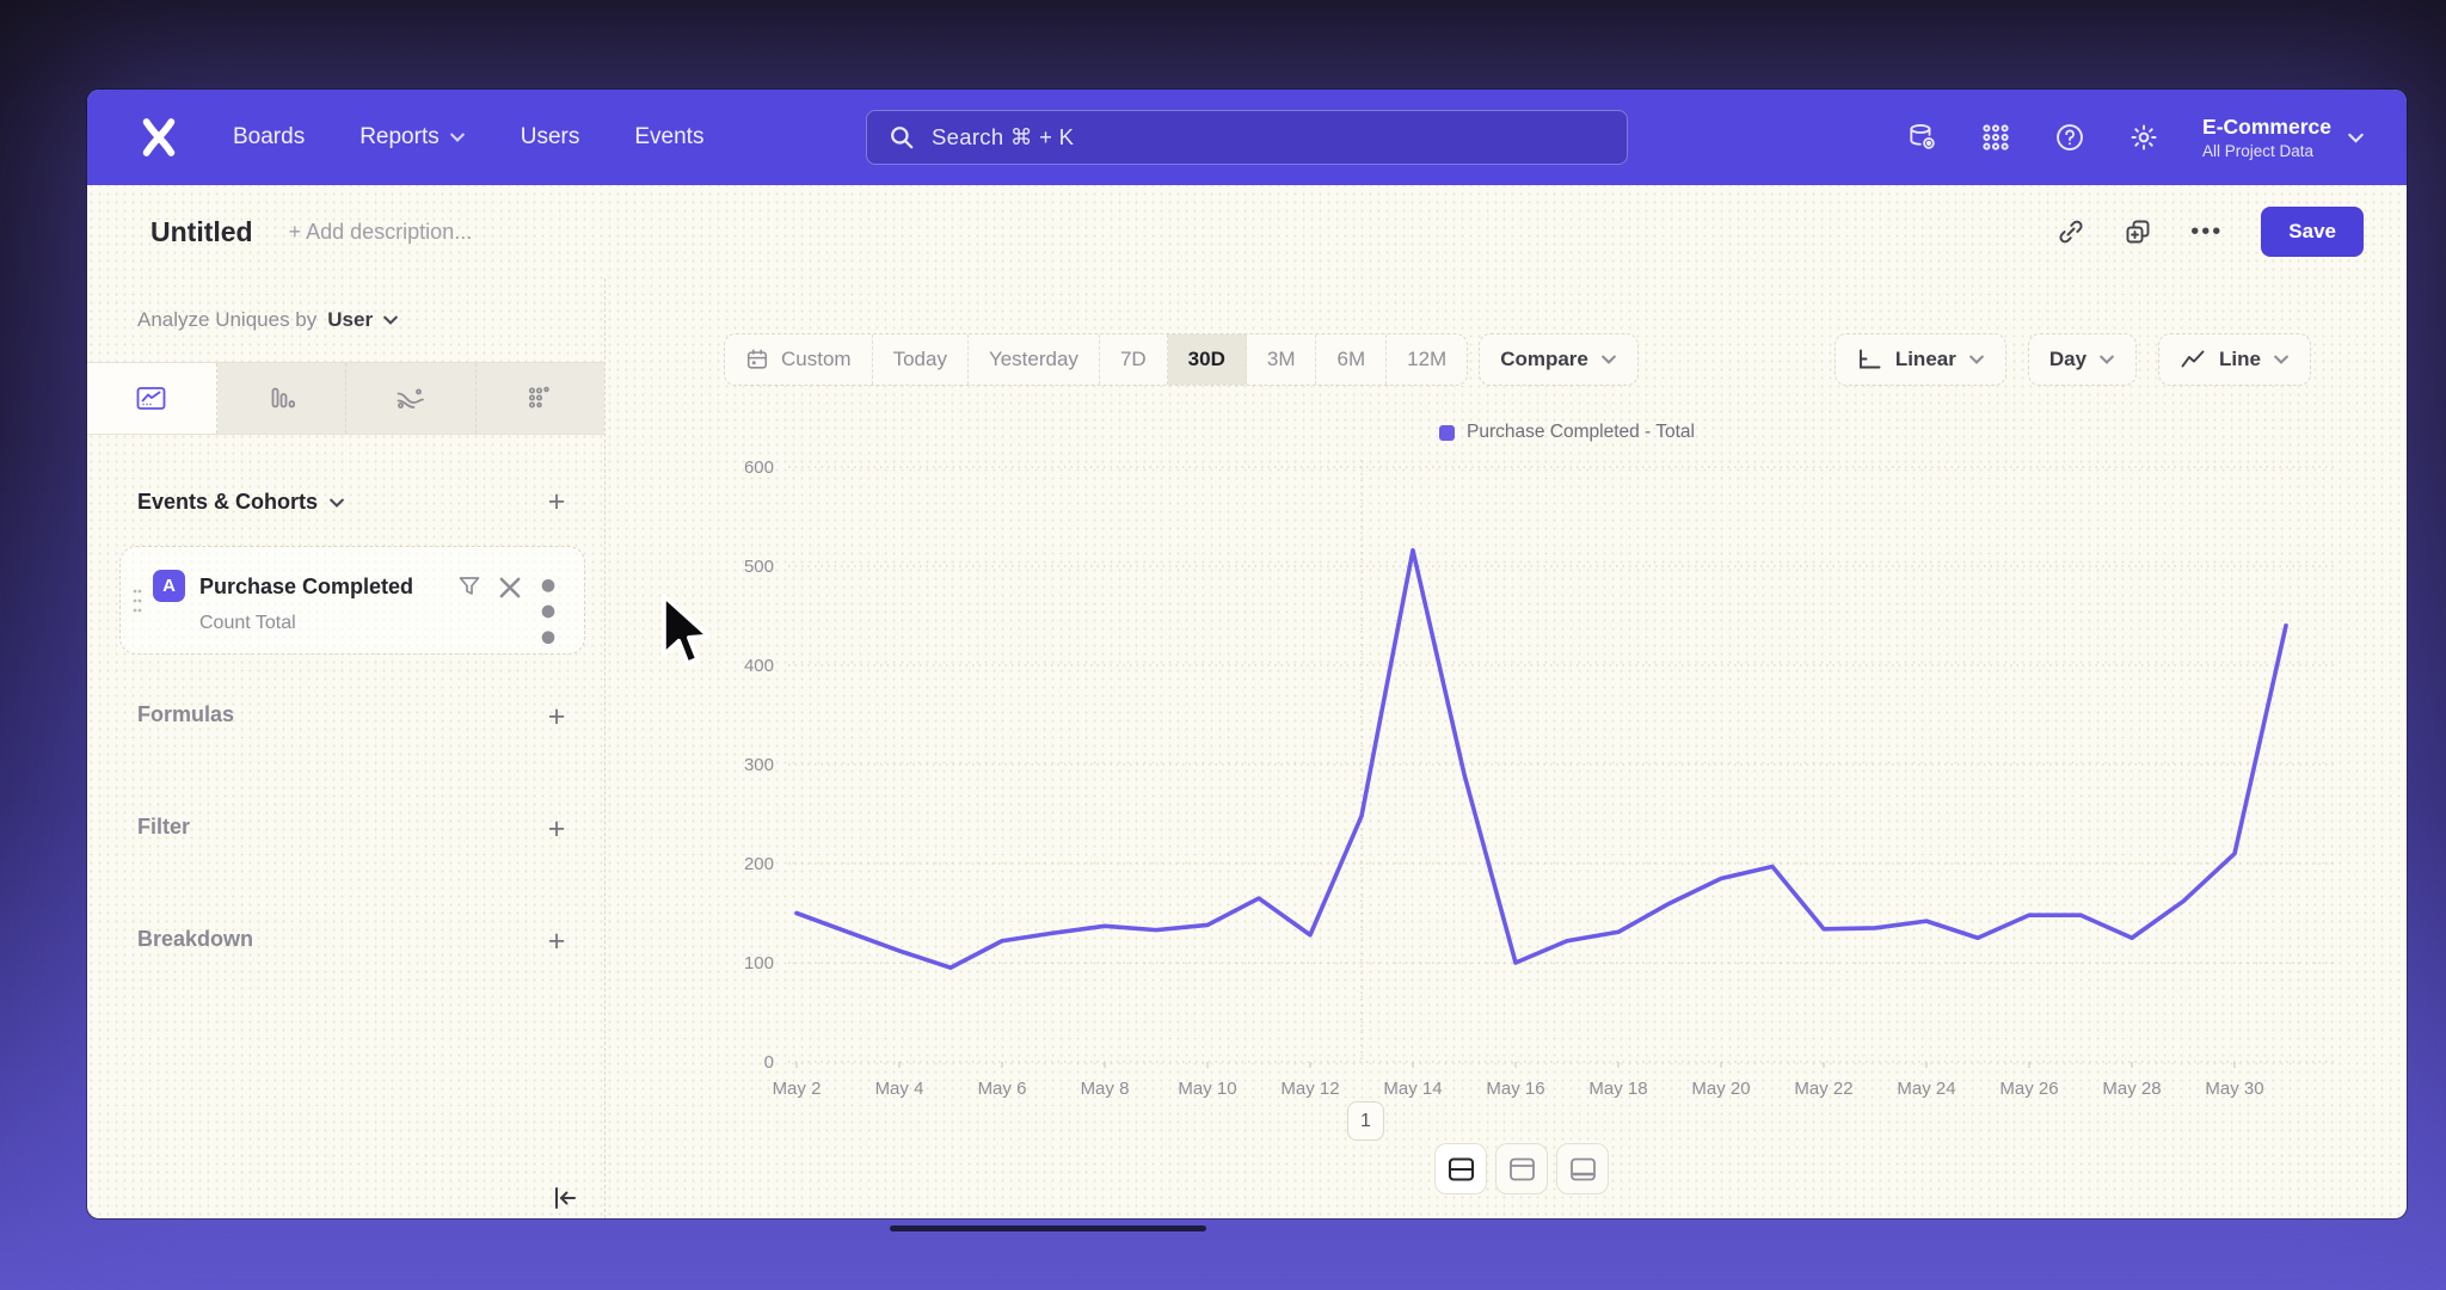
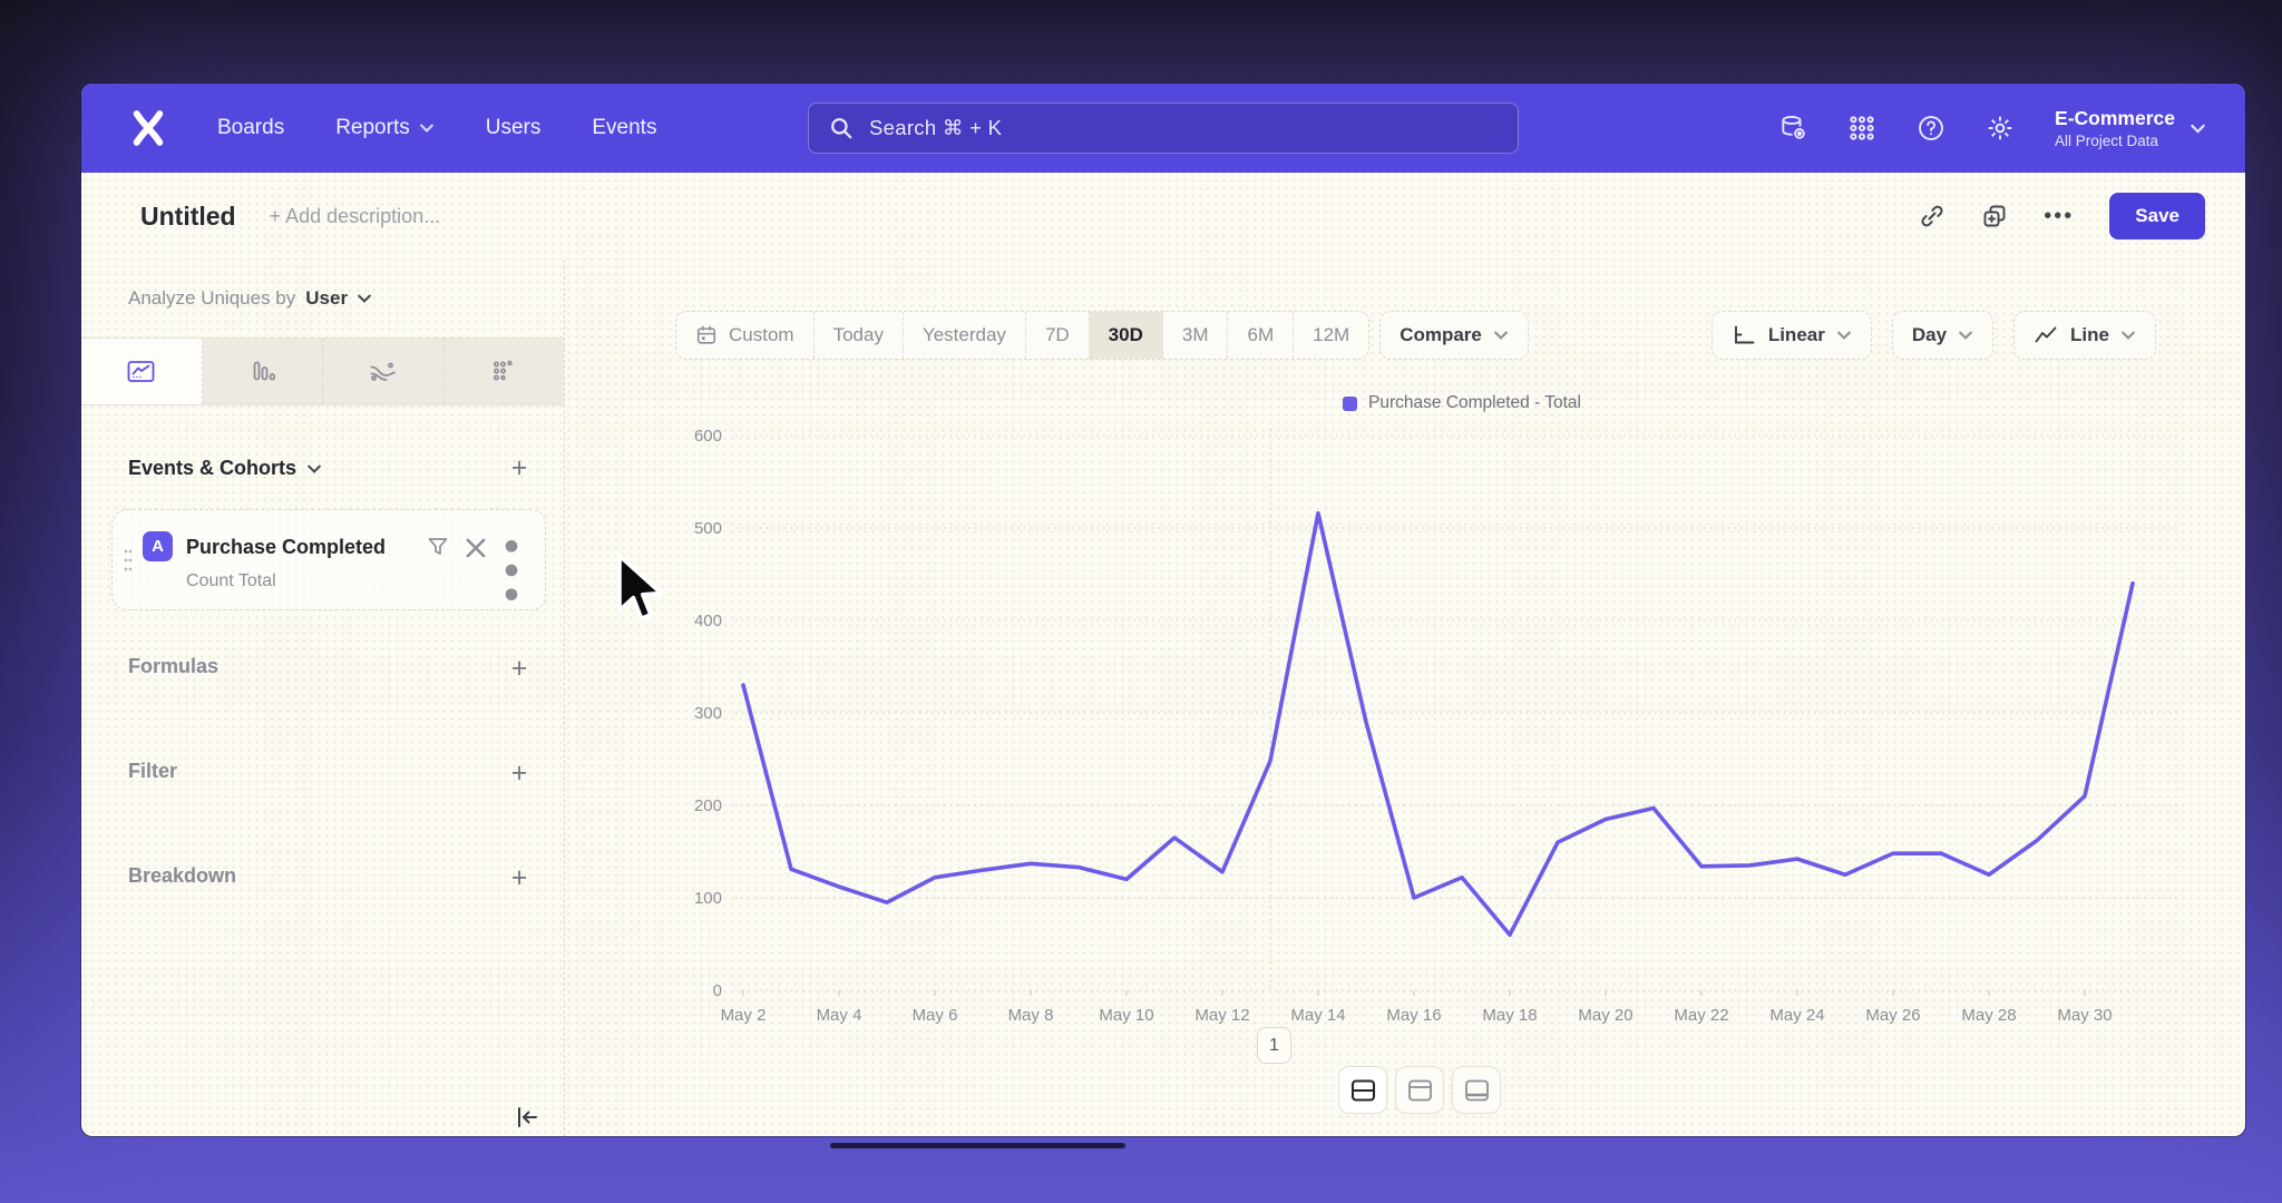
May 2: 150 -> 330
May 10: 140 -> 120
May 18: 130 -> 60
